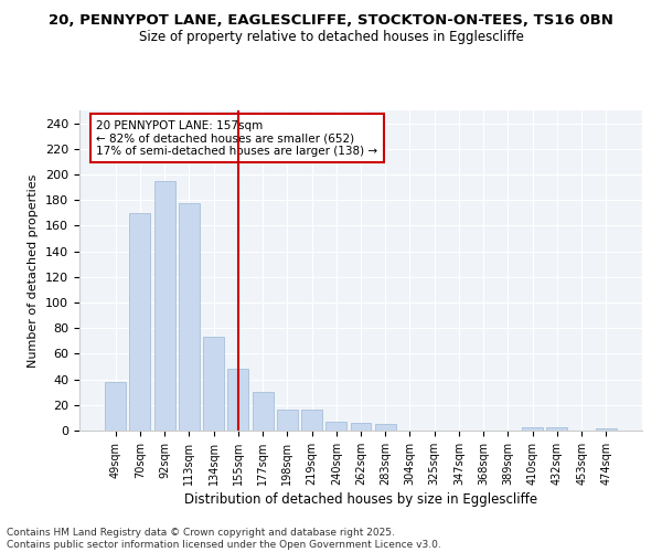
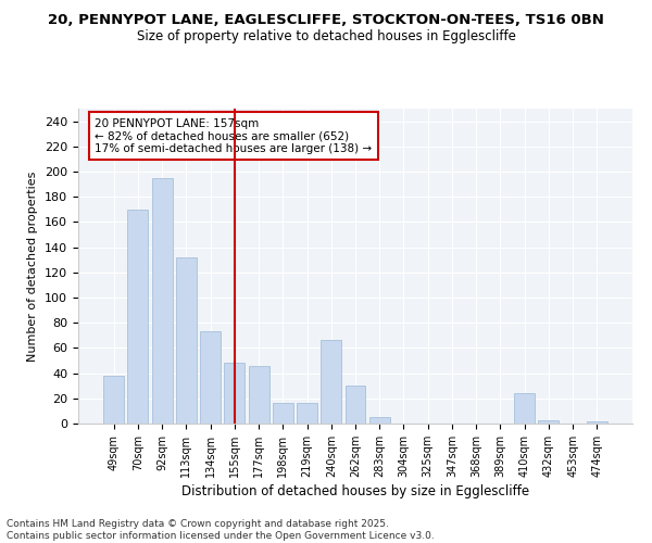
113sqm: 178 -> 132
177sqm: 30 -> 46
240sqm: 7 -> 66
262sqm: 6 -> 30
410sqm: 3 -> 24
